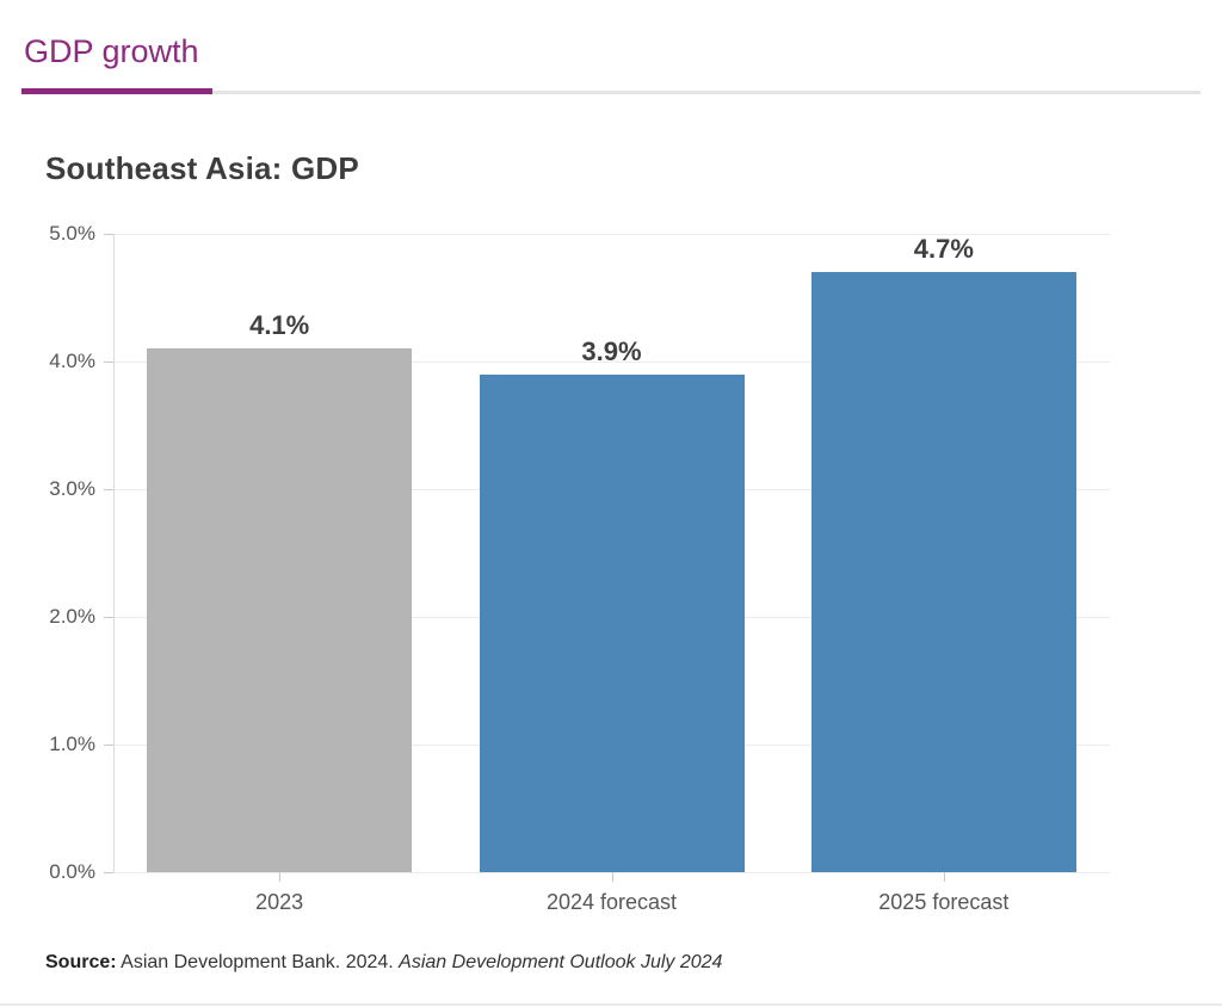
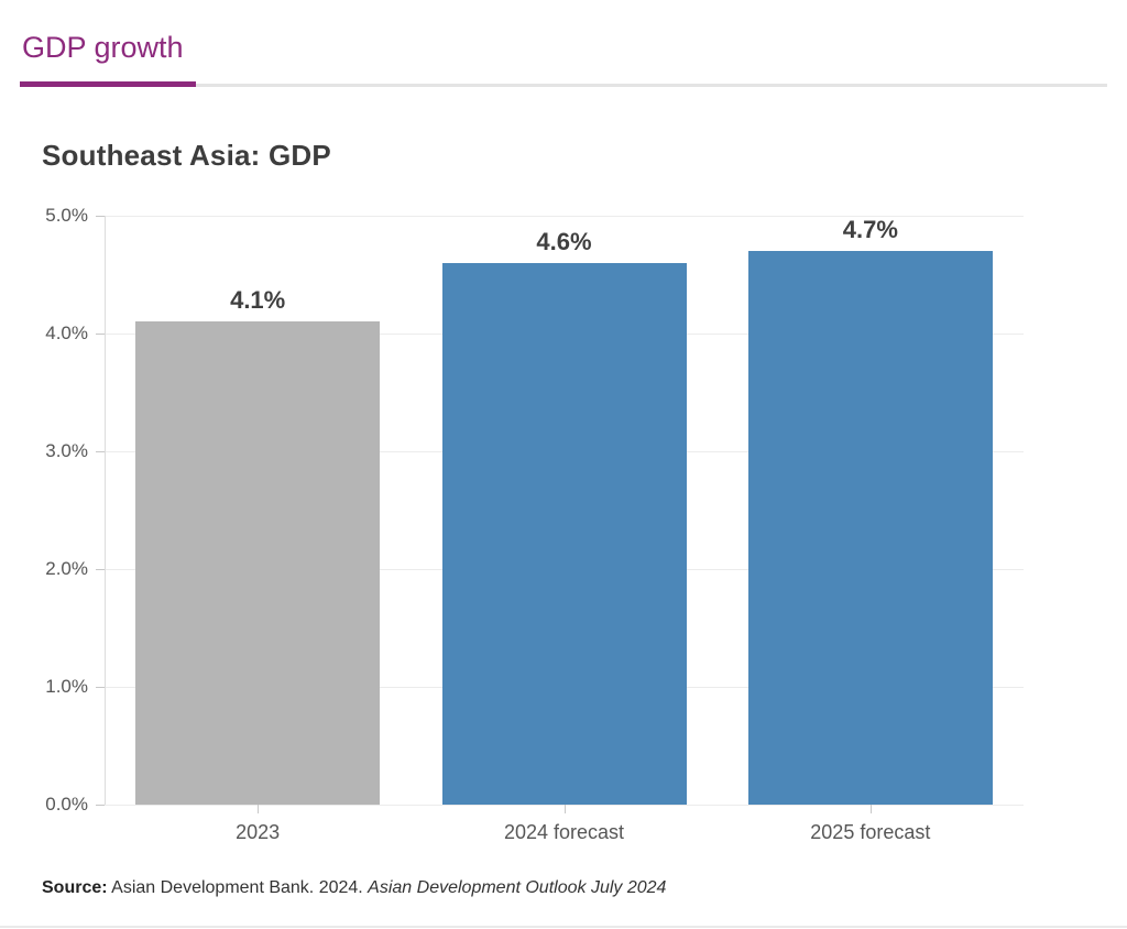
2024 forecast: 3.9% -> 4.6%
